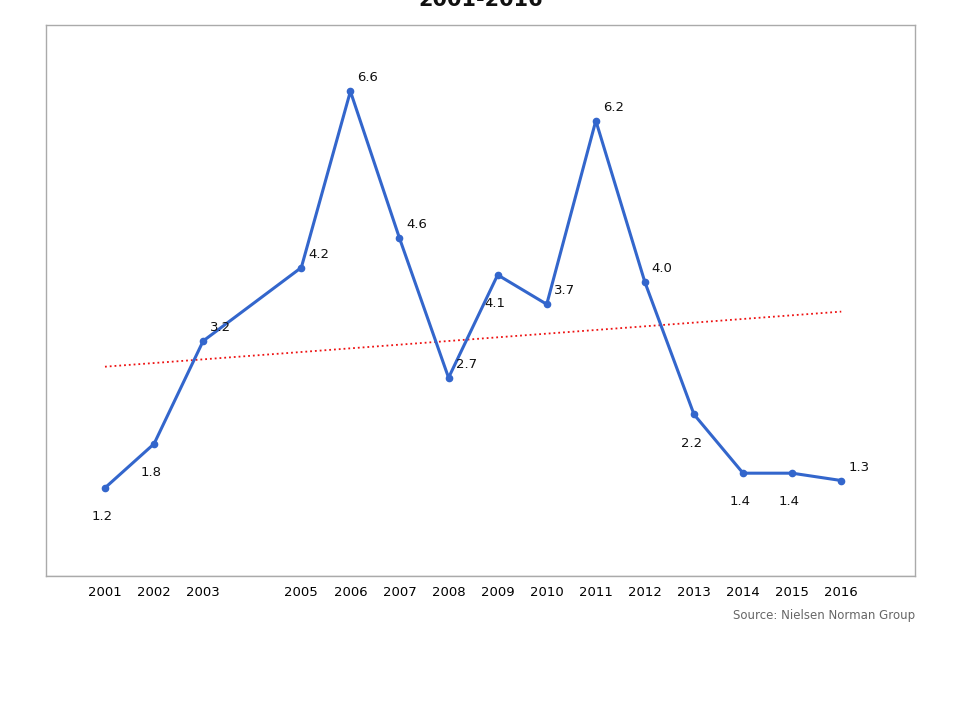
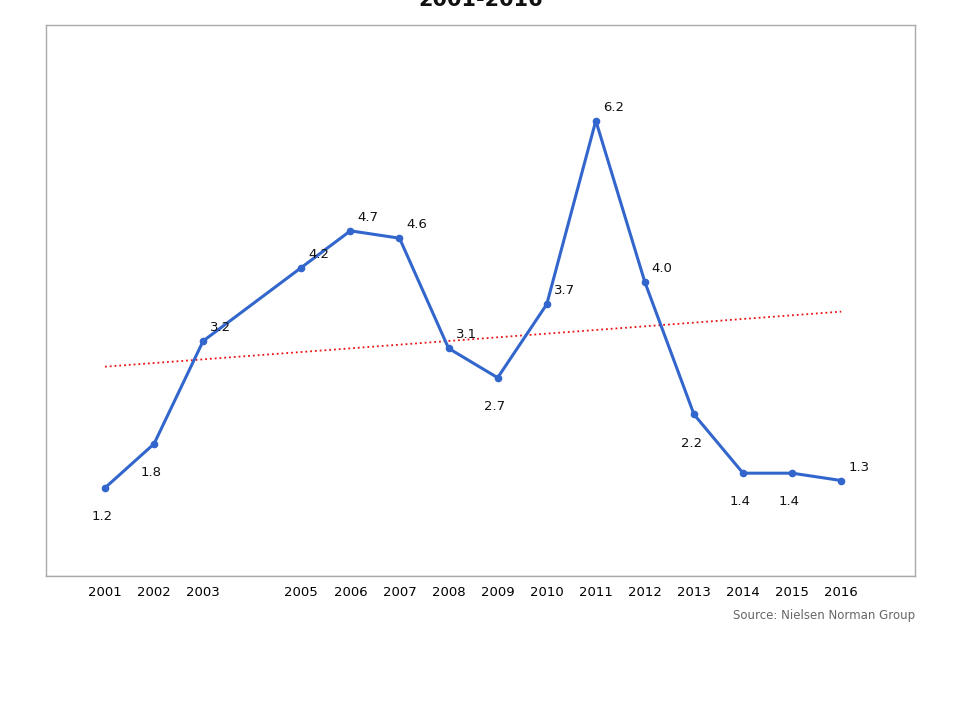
2006: 6.6 -> 4.7
2008: 2.7 -> 3.1
2009: 4.1 -> 2.7
